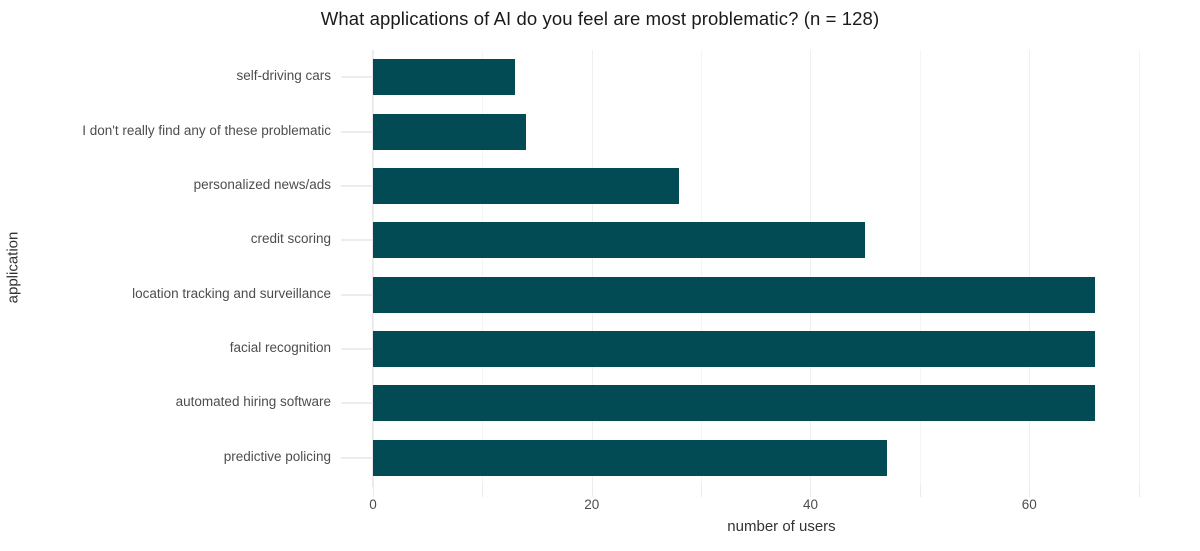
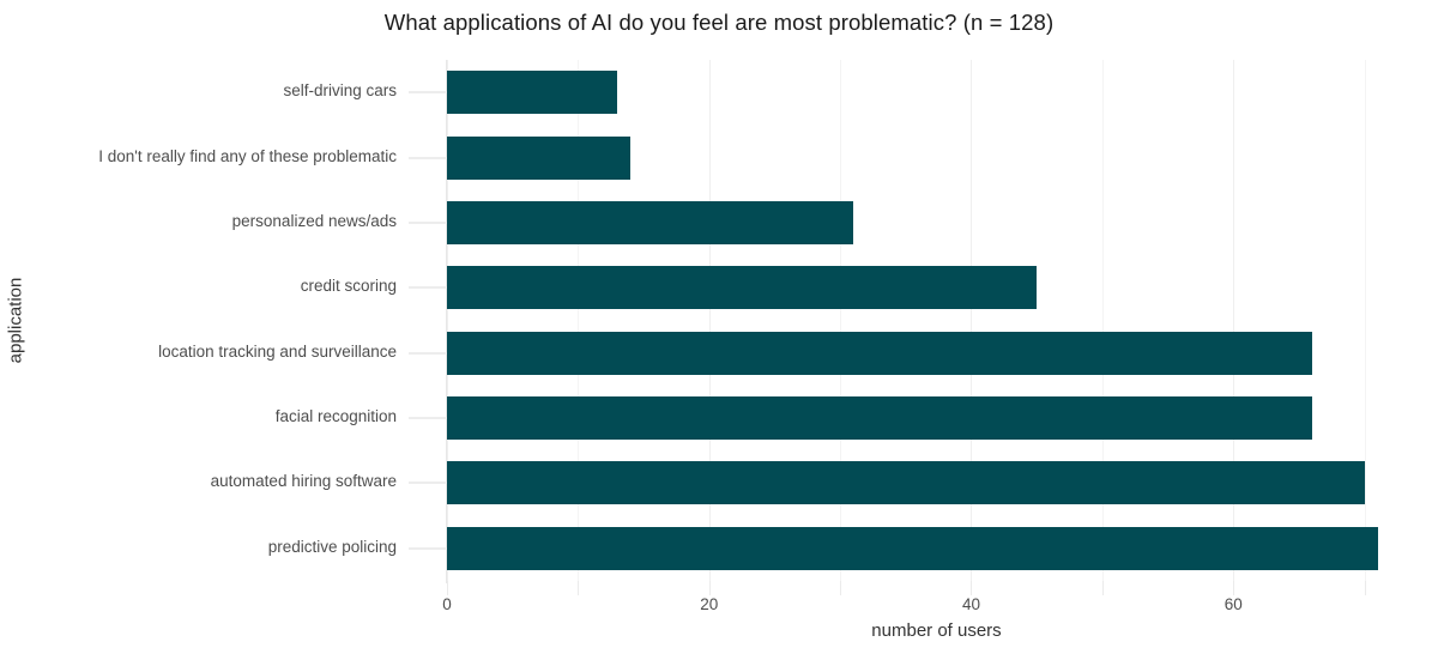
personalized news/ads: 28 -> 31
automated hiring software: 66 -> 70
predictive policing: 47 -> 71
